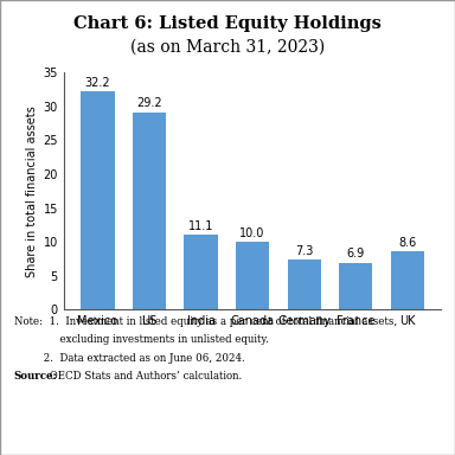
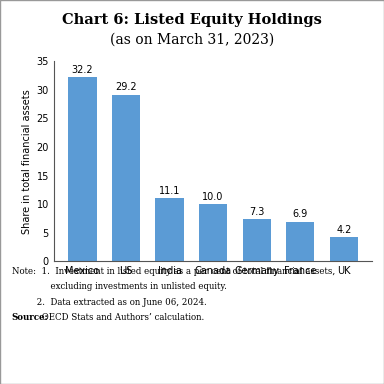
UK: 8.6 -> 4.2
